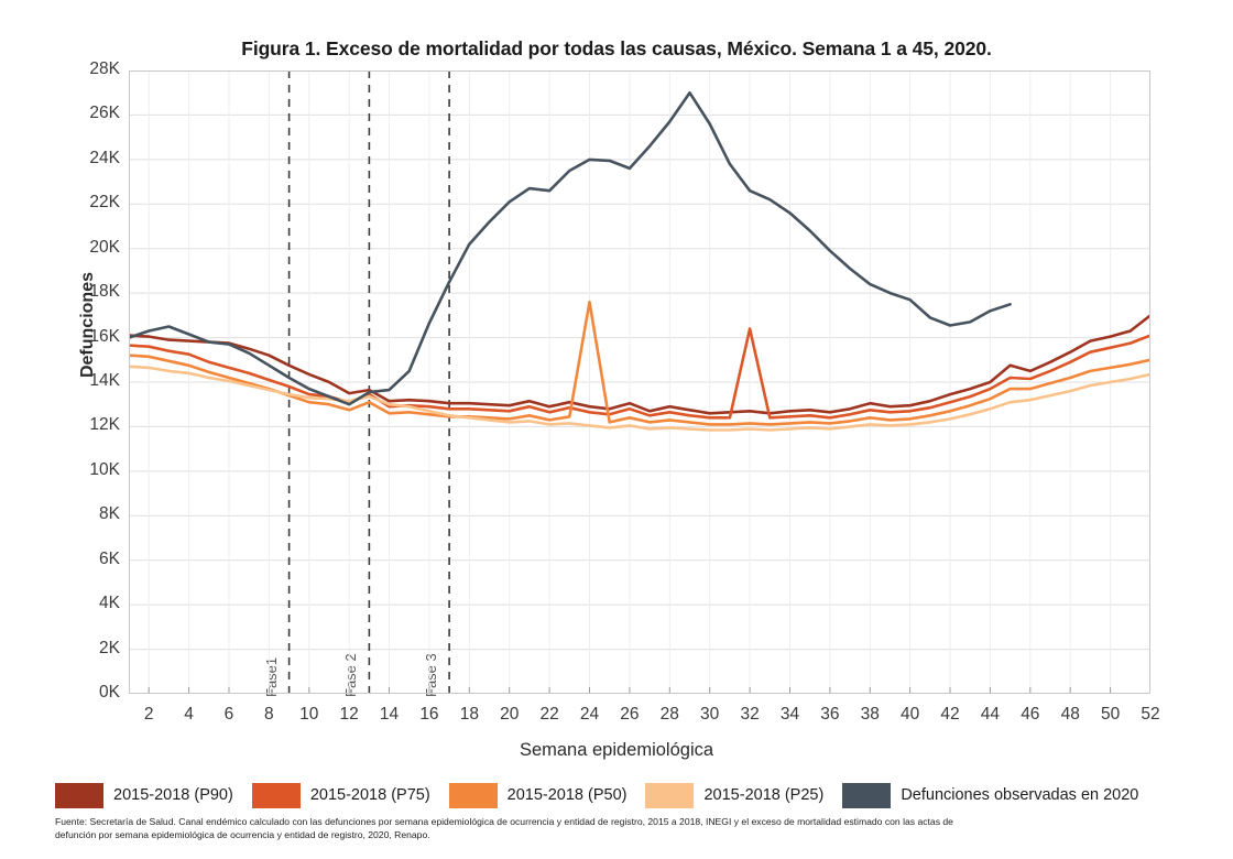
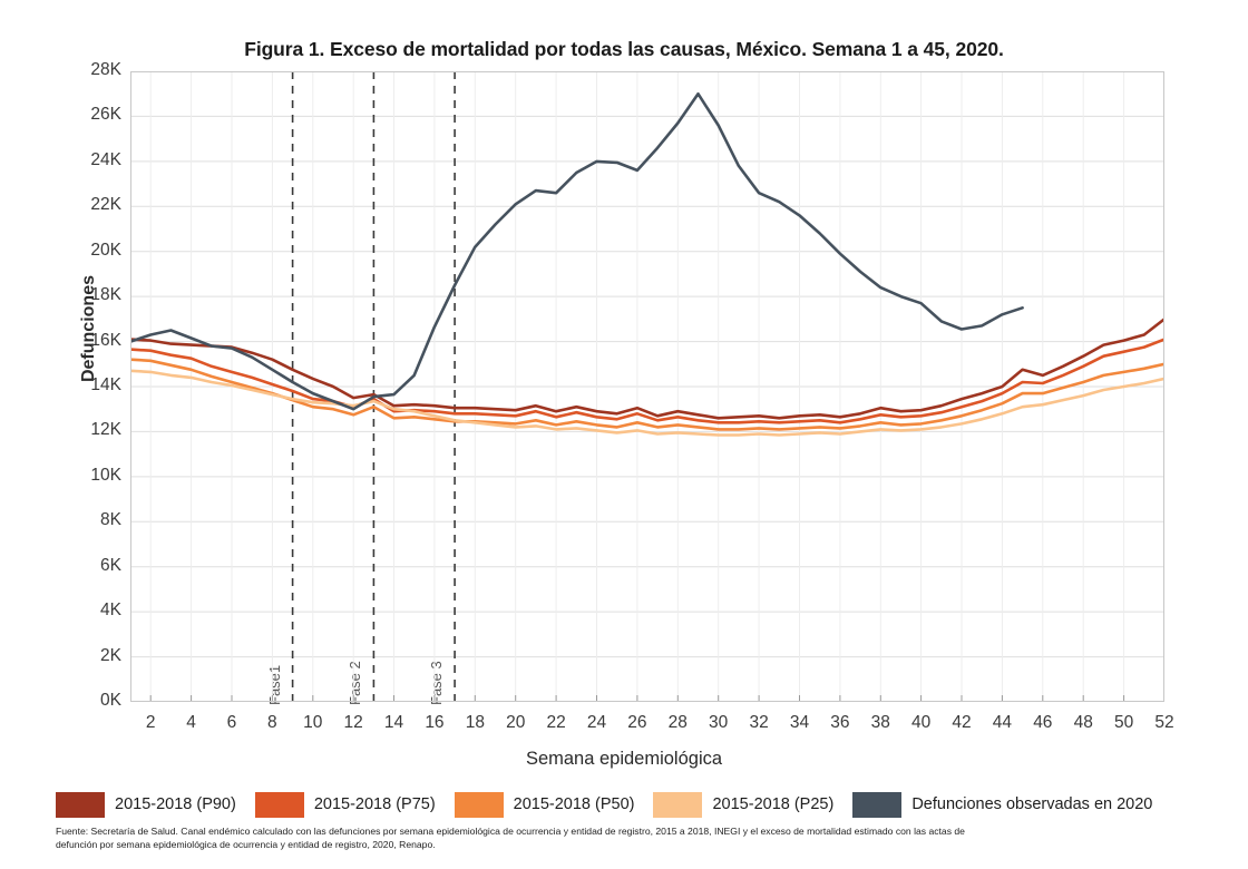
2015-2018 (P50)/24: 17.6K -> 12.3K
2015-2018 (P75)/32: 16.4K -> 12.4K
